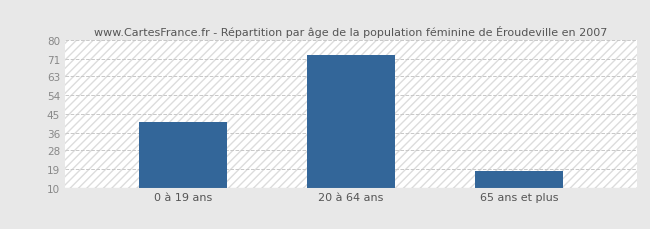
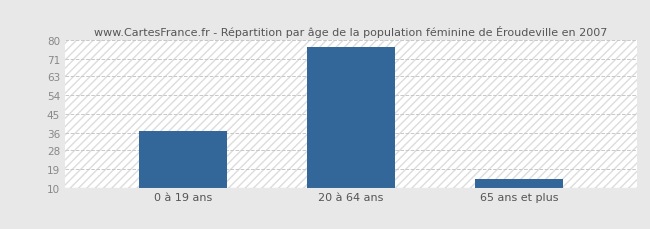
0 à 19 ans: 41 -> 37
20 à 64 ans: 73 -> 77
65 ans et plus: 18 -> 14
